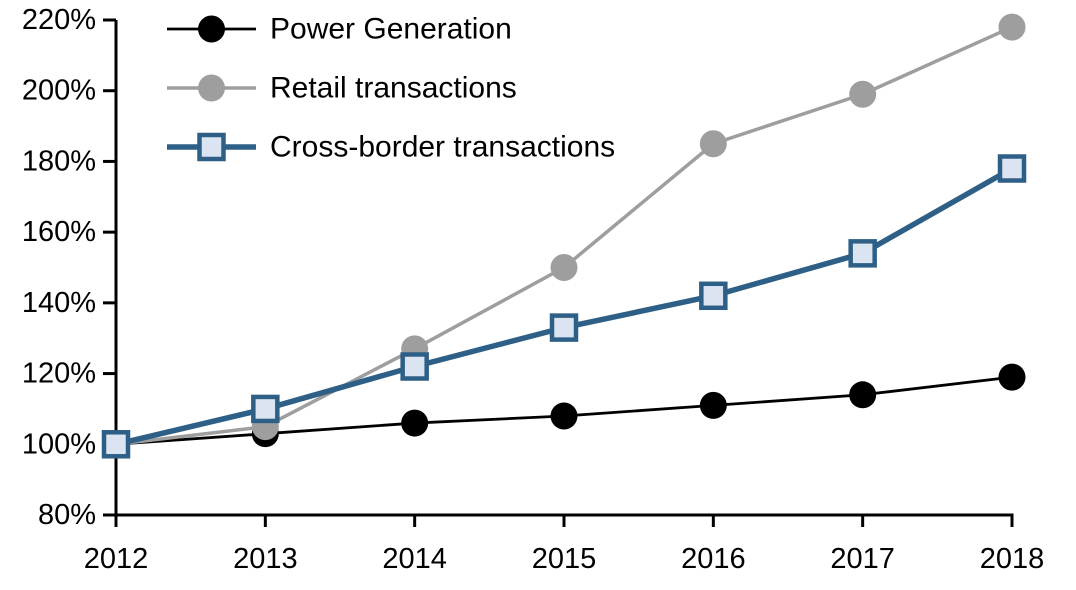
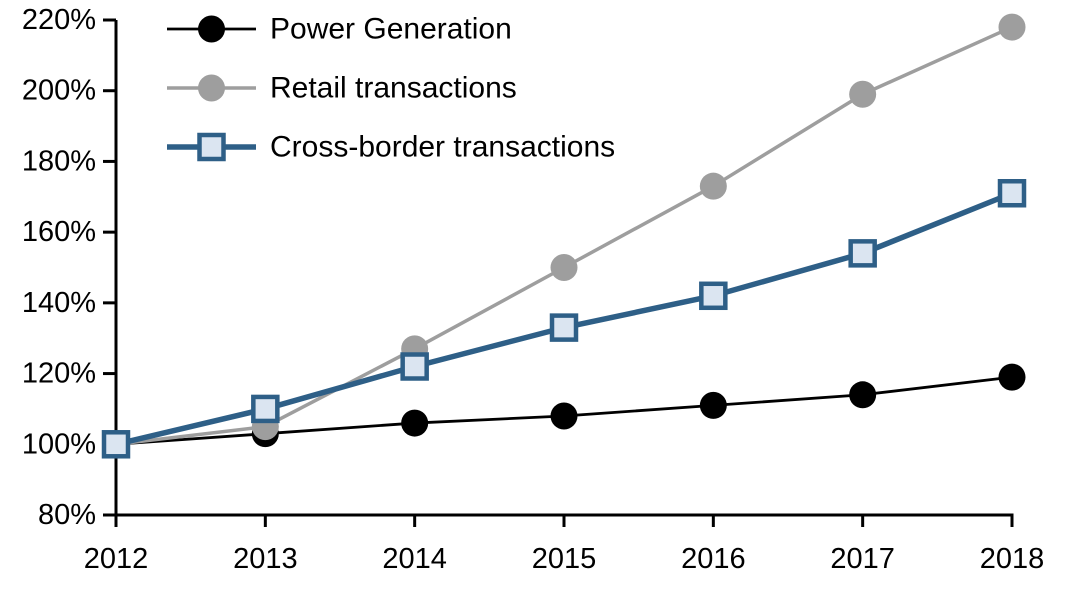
Retail transactions/2016: 185% -> 173%
Cross-border transactions/2018: 178% -> 171%
